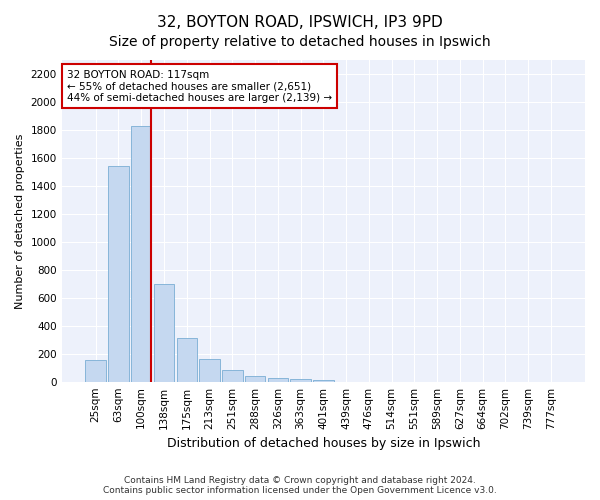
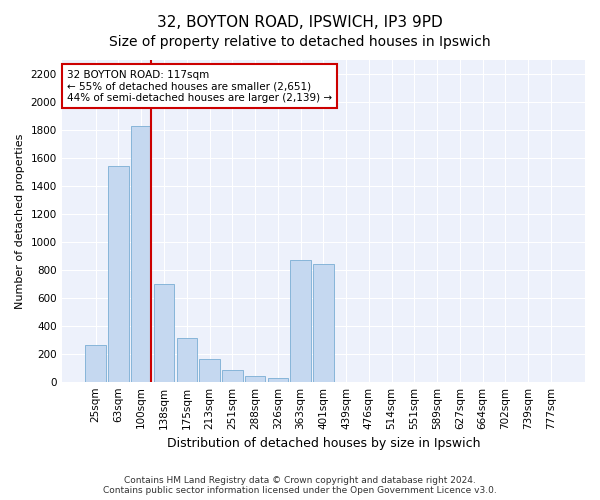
25sqm: 160 -> 260
363sqm: 20 -> 870
401sqm: 10 -> 840
